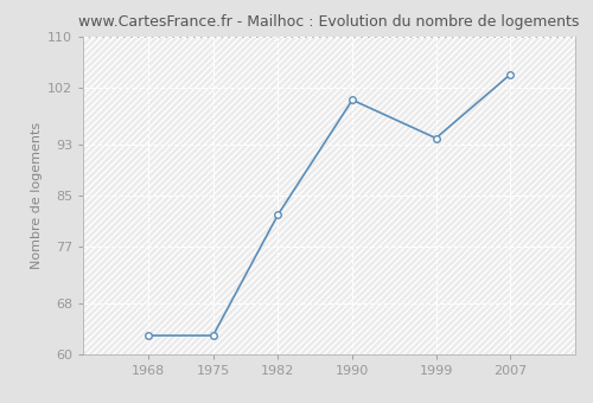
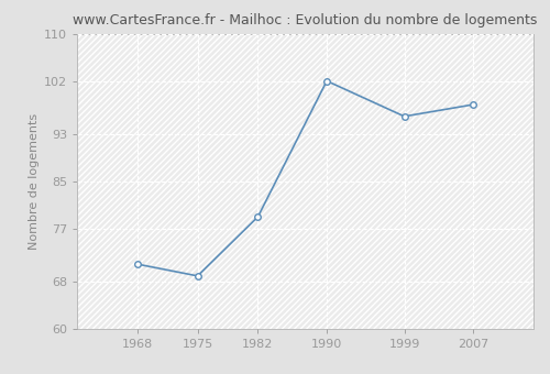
1968: 63 -> 71
1975: 63 -> 69
1982: 82 -> 79
1990: 100 -> 102
1999: 94 -> 96
2007: 104 -> 98
